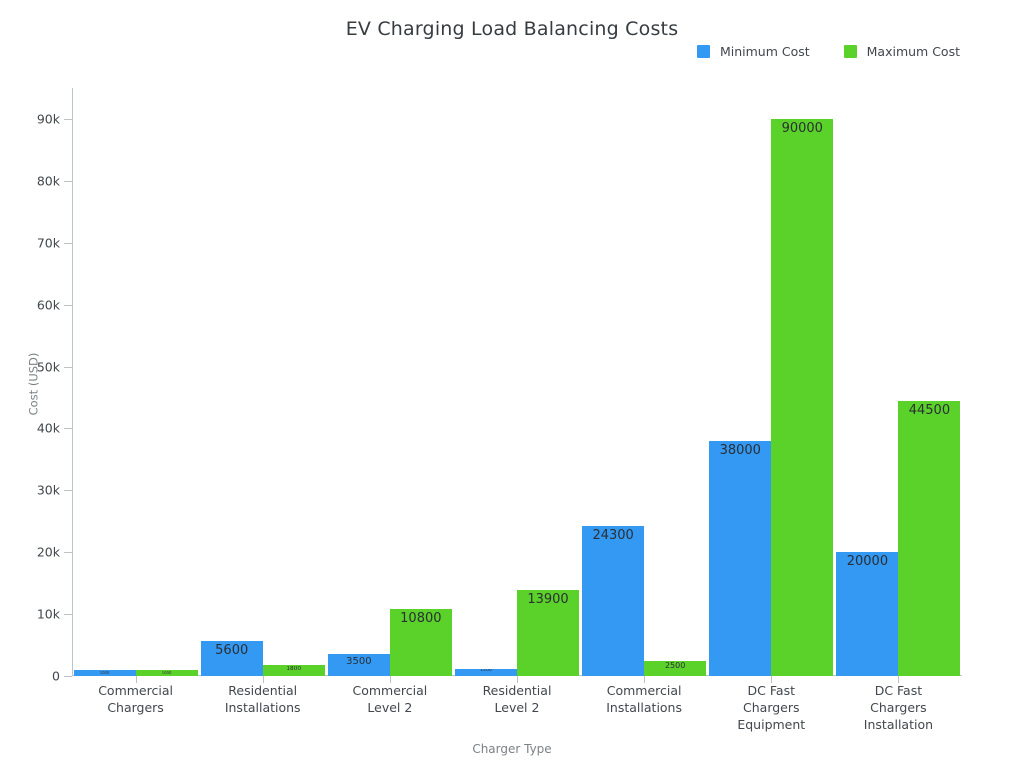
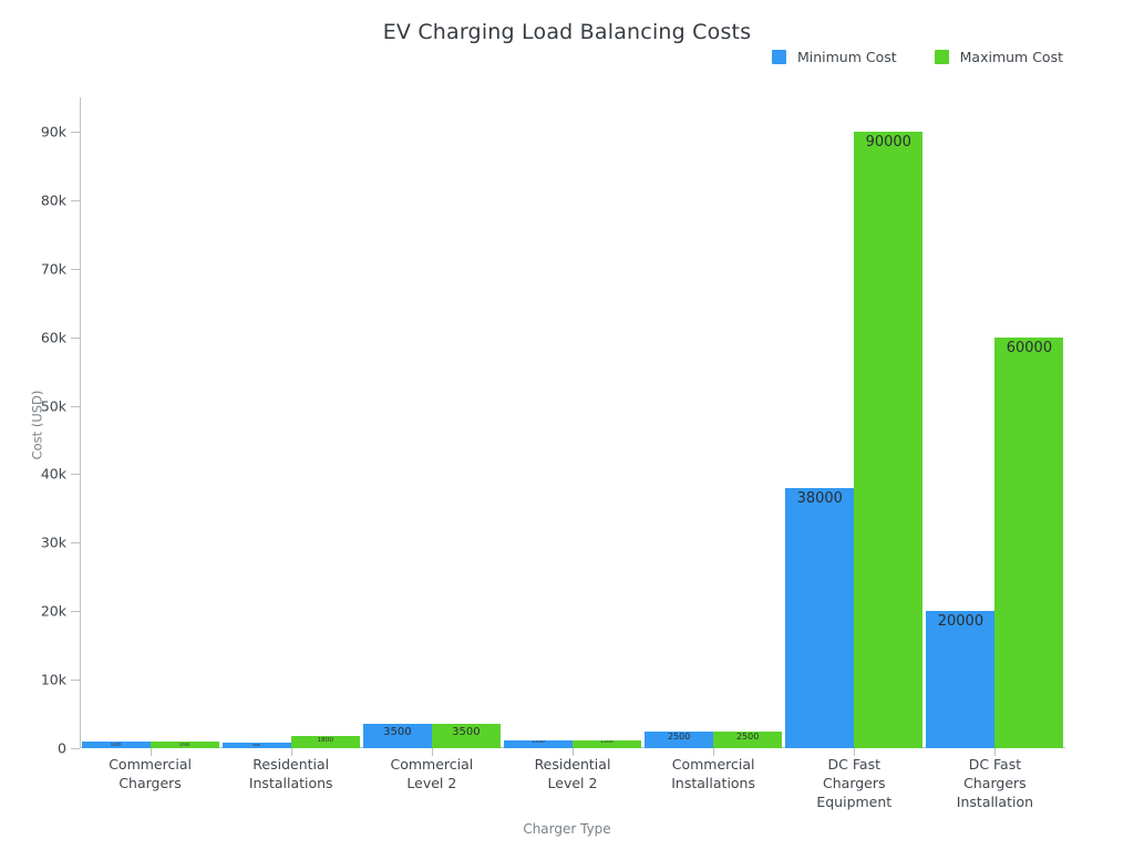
Minimum Cost/Residential Installations: 5600 -> 800
Maximum Cost/Commercial Level 2: 10800 -> 3500
Maximum Cost/Residential Level 2: 13900 -> 1200
Minimum Cost/Commercial Installations: 24300 -> 2500
Maximum Cost/DC Fast Chargers Installation: 44500 -> 60000
